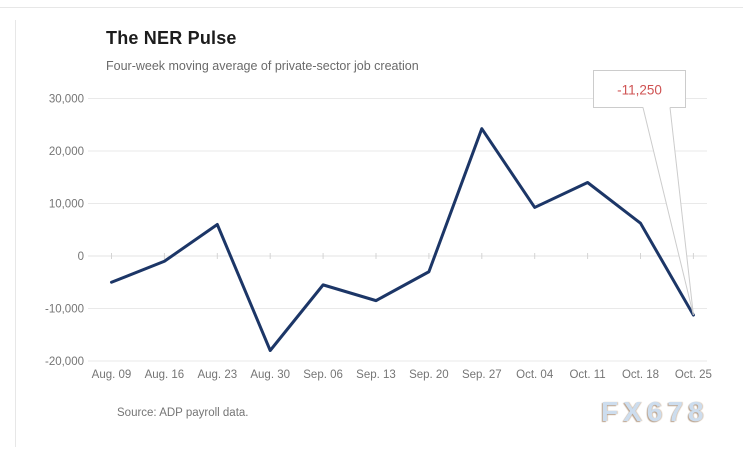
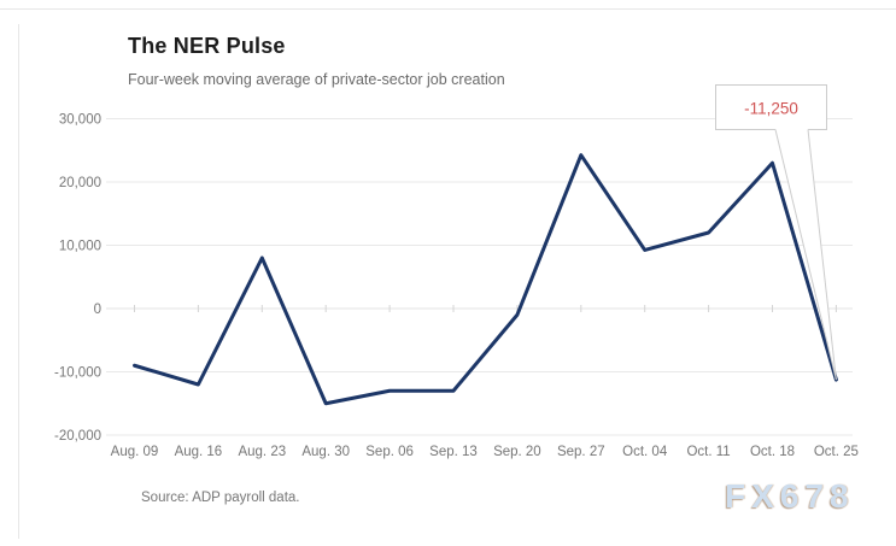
Aug. 09: -5000 -> -9000
Aug. 16: -1000 -> -12000
Aug. 23: 6000 -> 8000
Aug. 30: -18000 -> -15000
Sep. 06: -6000 -> -13000
Sep. 13: -8000 -> -13000
Sep. 20: -3000 -> -1000
Oct. 11: 14000 -> 12000
Oct. 18: 6000 -> 23000
